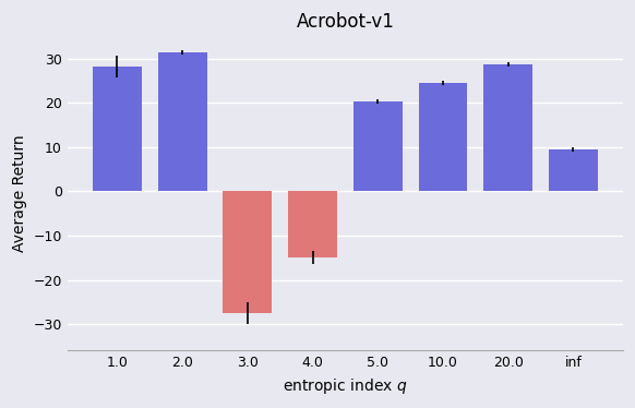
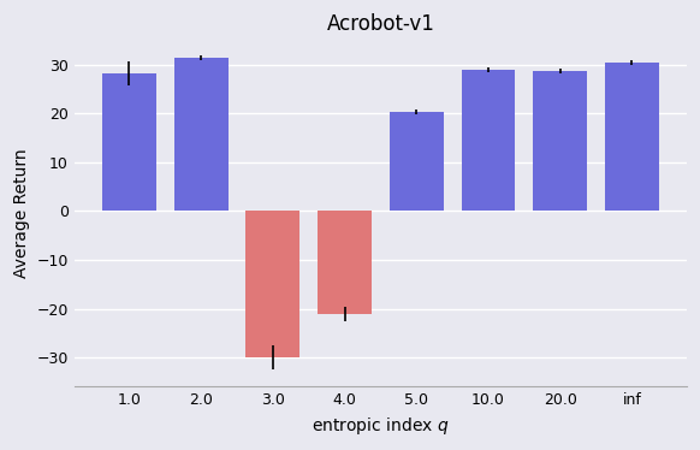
3.0: -27.5 -> -30.0
4.0: -15.0 -> -21.0
10.0: 24.5 -> 29.0
inf: 9.5 -> 30.4
